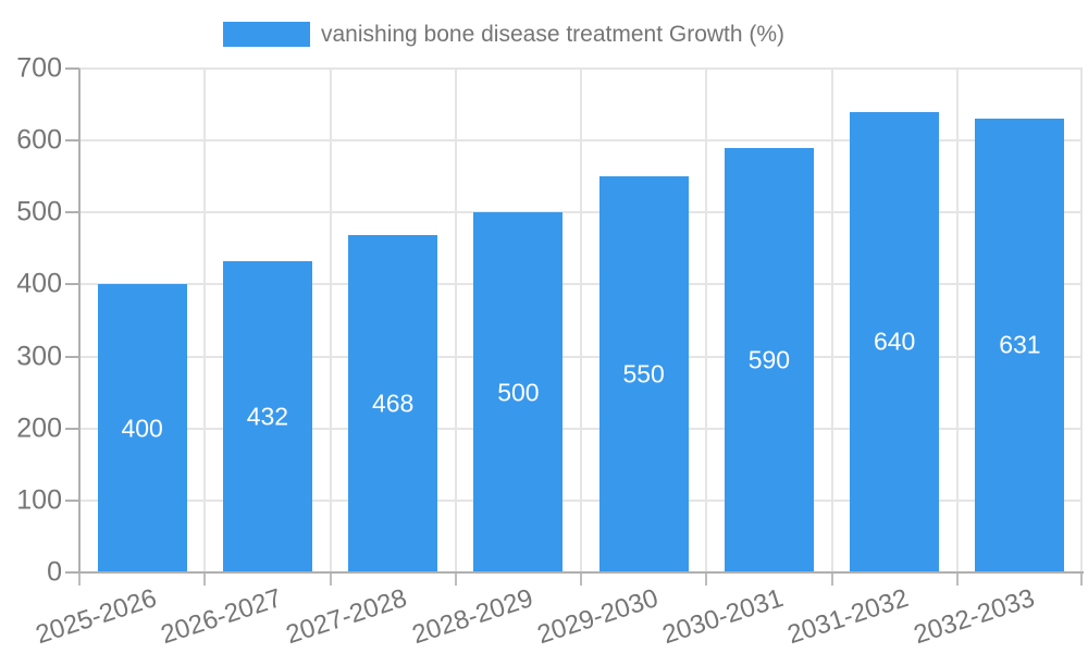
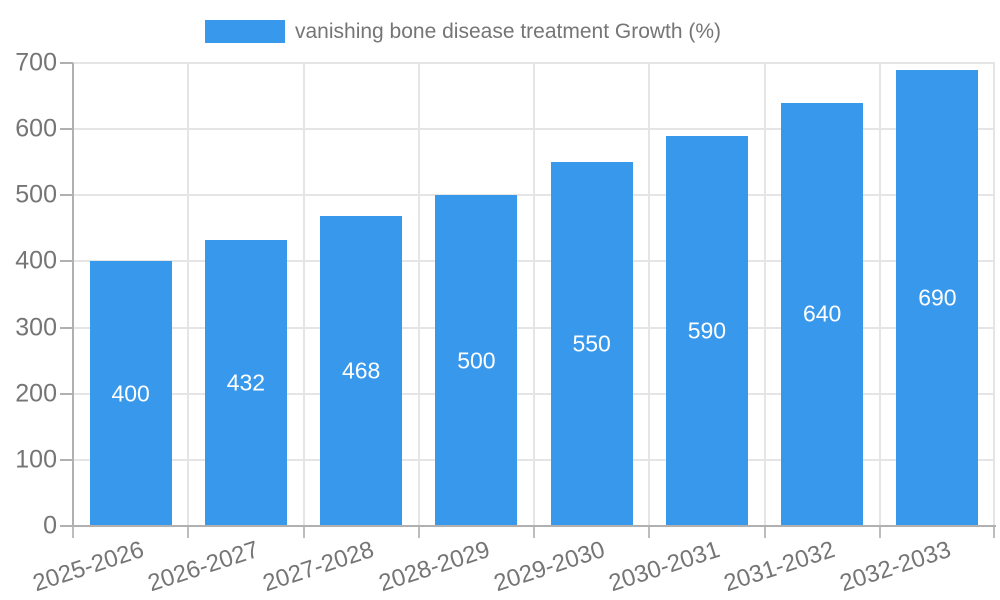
2032-2033: 631 -> 690
